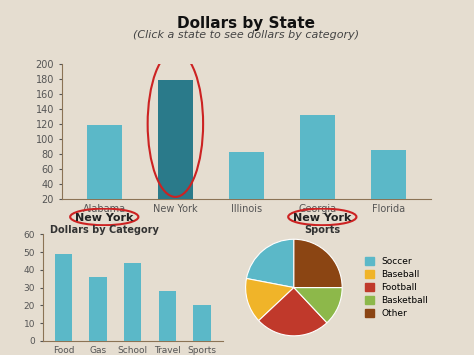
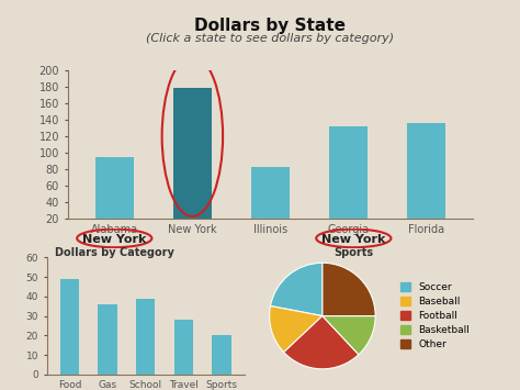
Alabama: 118 -> 94
Florida: 85 -> 136
School: 44 -> 39
